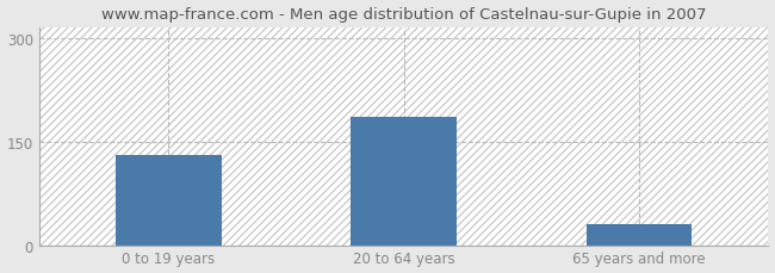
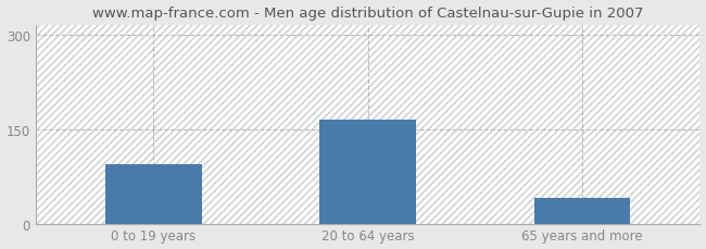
0 to 19 years: 130 -> 94
20 to 64 years: 185 -> 164
65 years and more: 30 -> 40
